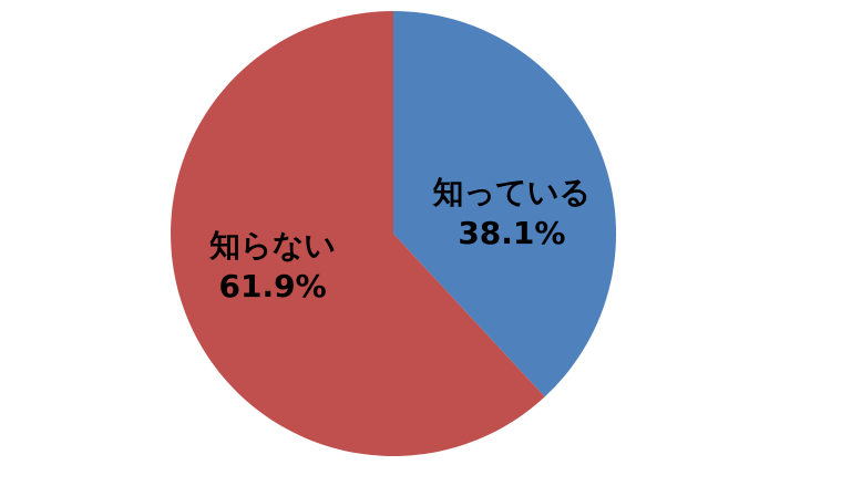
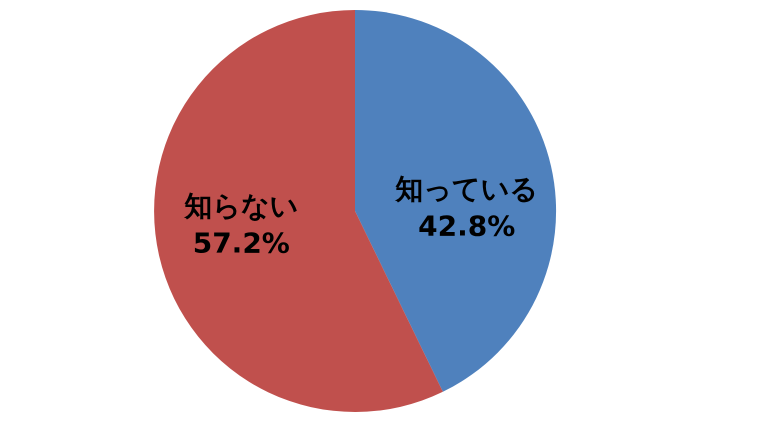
知っている: 38.1% -> 42.8%
知らない: 61.9% -> 57.2%
